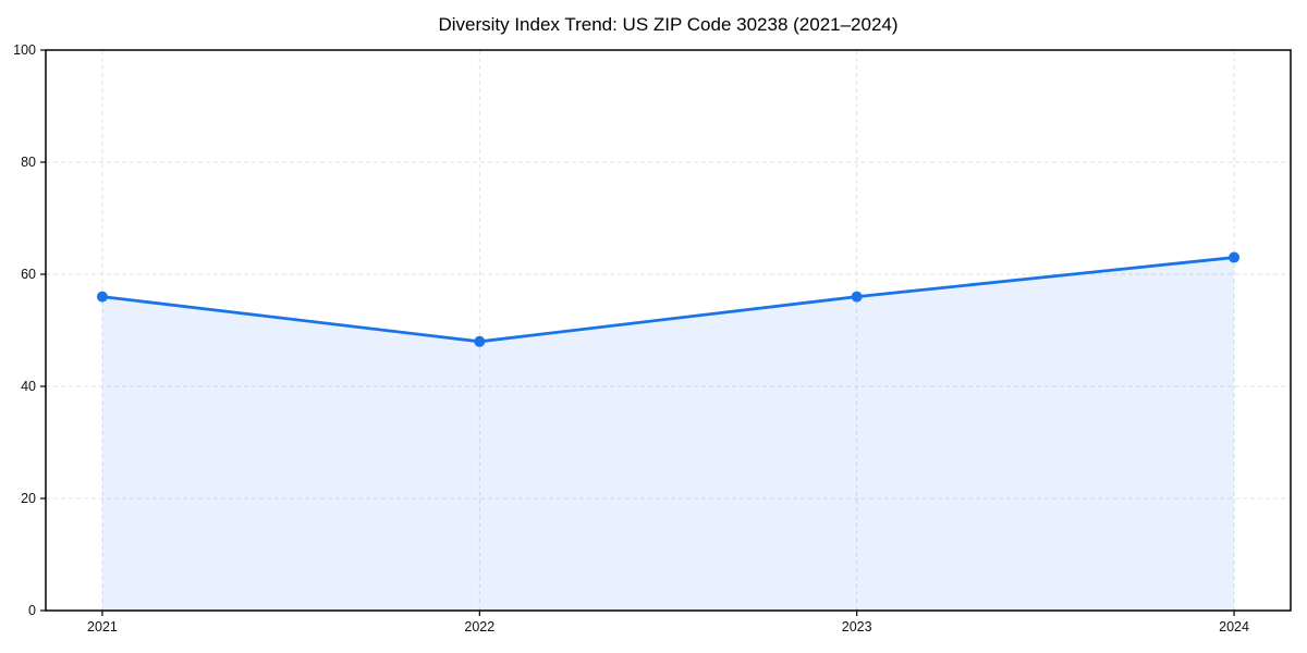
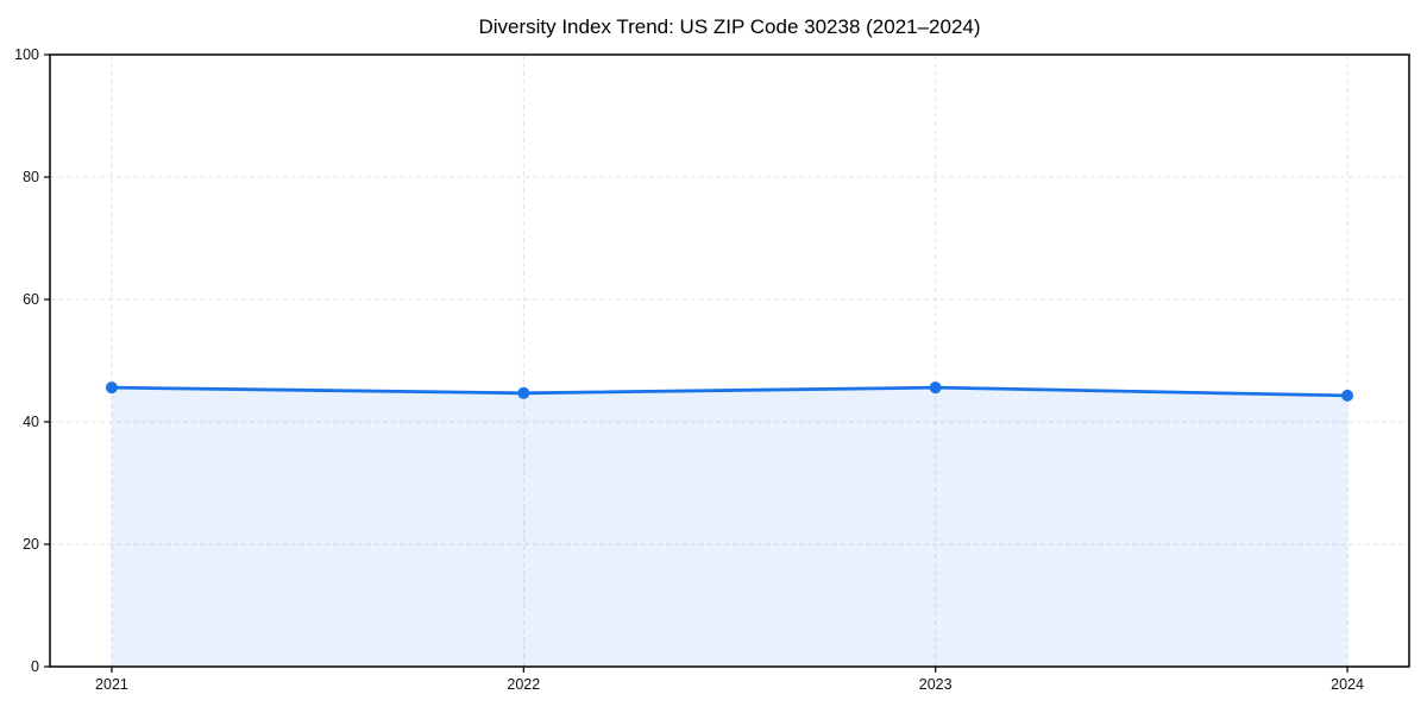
2021: 56 -> 46
2022: 48 -> 45
2023: 56 -> 46
2024: 63 -> 44
